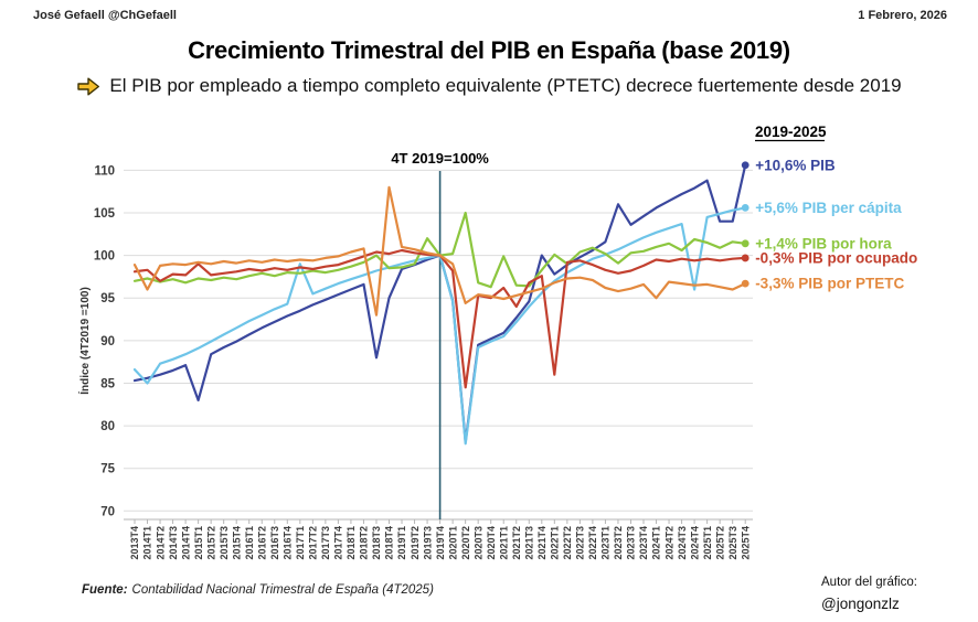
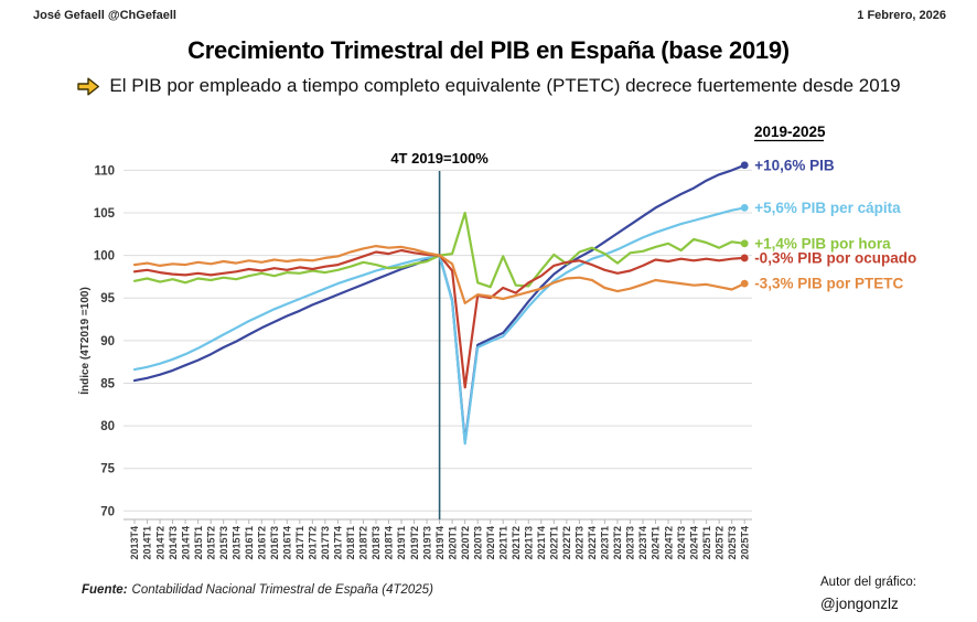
+5,6% PIB per cápita/2014T1: 85 -> 87
-3,3% PIB por PTETC/2014T1: 96 -> 99
-0,3% PIB por ocupado/2014T2: 97 -> 98
+10,6% PIB/2015T1: 83 -> 88
-0,3% PIB por ocupado/2015T1: 99 -> 98
+5,6% PIB per cápita/2017T1: 99 -> 95
+10,6% PIB/2018T3: 88 -> 97
+1,4% PIB por hora/2018T3: 100 -> 99
-3,3% PIB por PTETC/2018T3: 93 -> 101
+10,6% PIB/2018T4: 95 -> 98
-3,3% PIB por PTETC/2018T4: 108 -> 101
+1,4% PIB por hora/2019T3: 102 -> 99
-0,3% PIB por ocupado/2021T2: 94 -> 96
+10,6% PIB/2021T4: 100 -> 96
-0,3% PIB por ocupado/2022T1: 86 -> 99
+10,6% PIB/2023T2: 106 -> 103
-3,3% PIB por PTETC/2024T1: 95 -> 97
+5,6% PIB per cápita/2024T4: 96 -> 104
+10,6% PIB/2025T2: 104 -> 110
+10,6% PIB/2025T3: 104 -> 110
